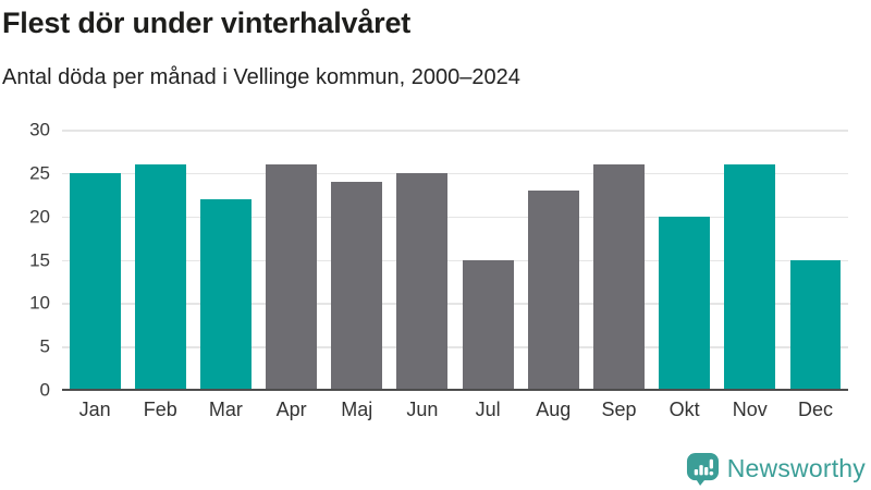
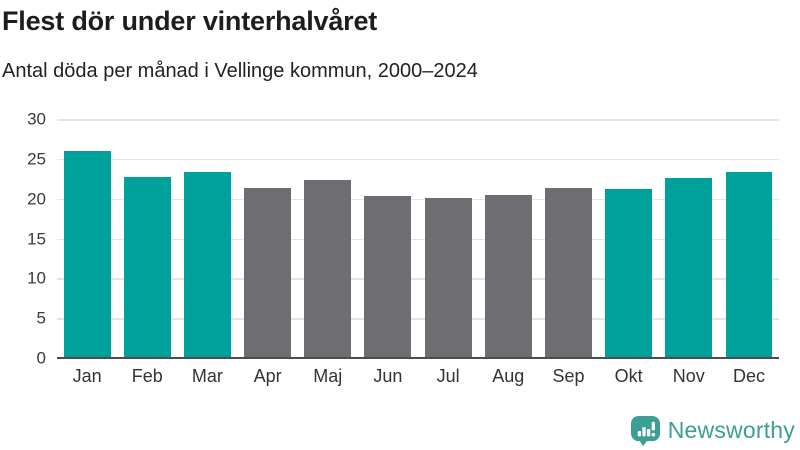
Jan: 25 -> 26
Feb: 26 -> 23
Mar: 22 -> 23
Apr: 26 -> 21
Maj: 24 -> 22
Jun: 25 -> 20
Jul: 15 -> 20
Aug: 23 -> 20
Sep: 26 -> 21
Okt: 20 -> 21
Nov: 26 -> 23
Dec: 15 -> 23
